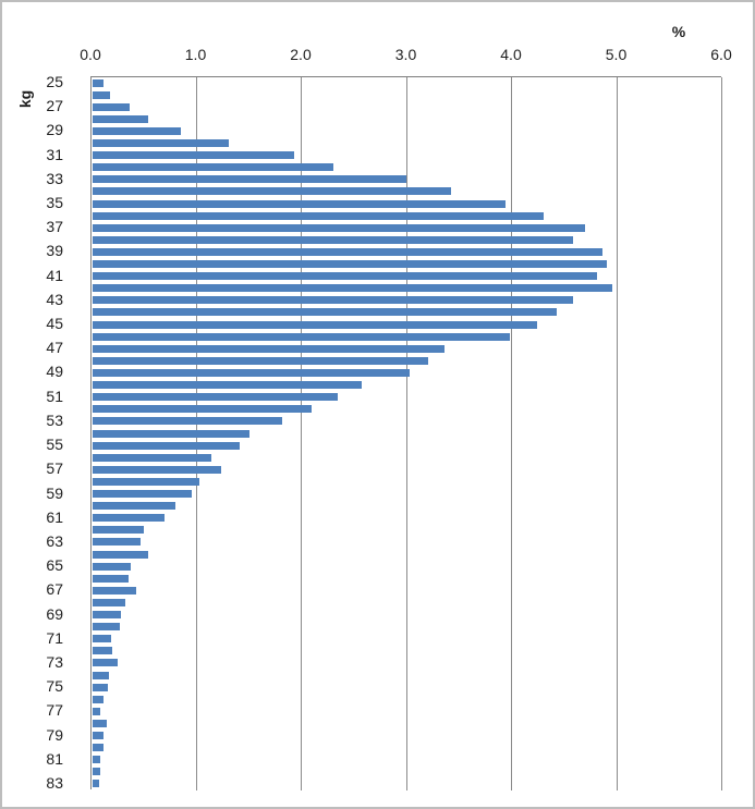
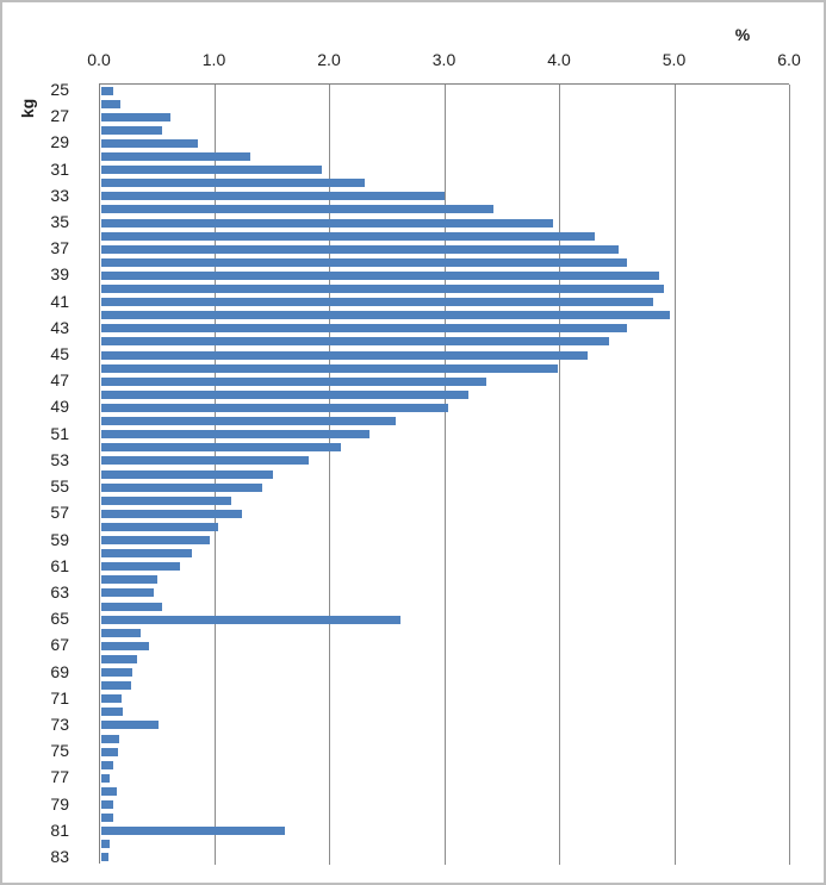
27: 0.3 -> 0.6
37: 4.7 -> 4.5
65: 0.4 -> 2.6
73: 0.2 -> 0.5
81: 0.1 -> 1.6
